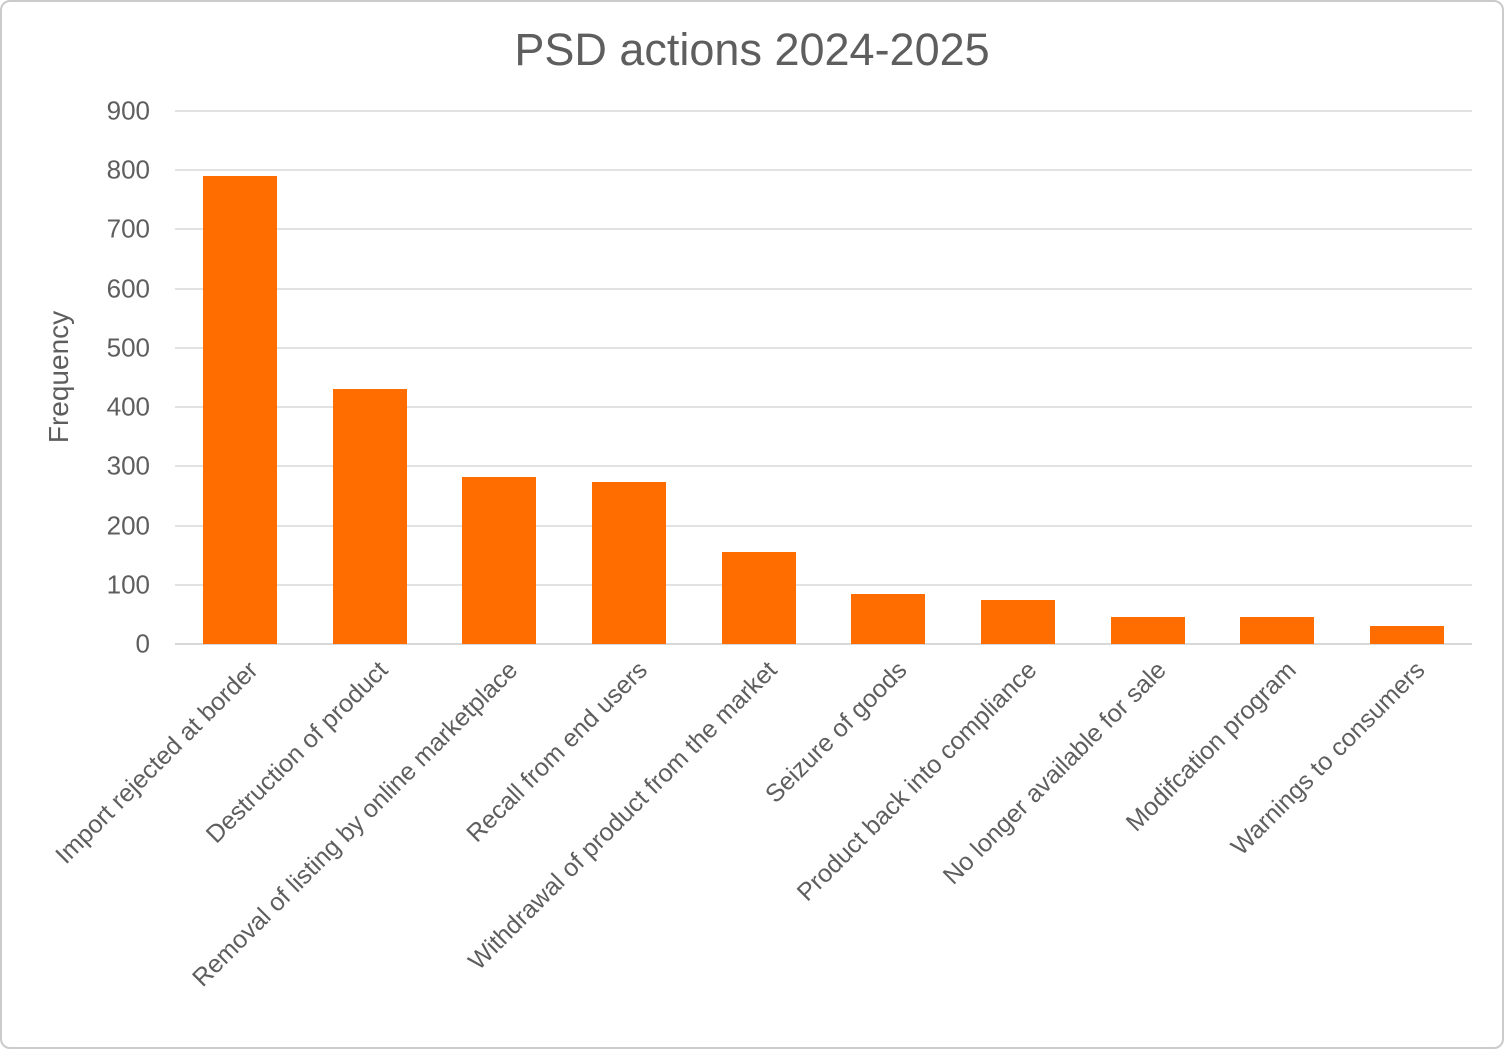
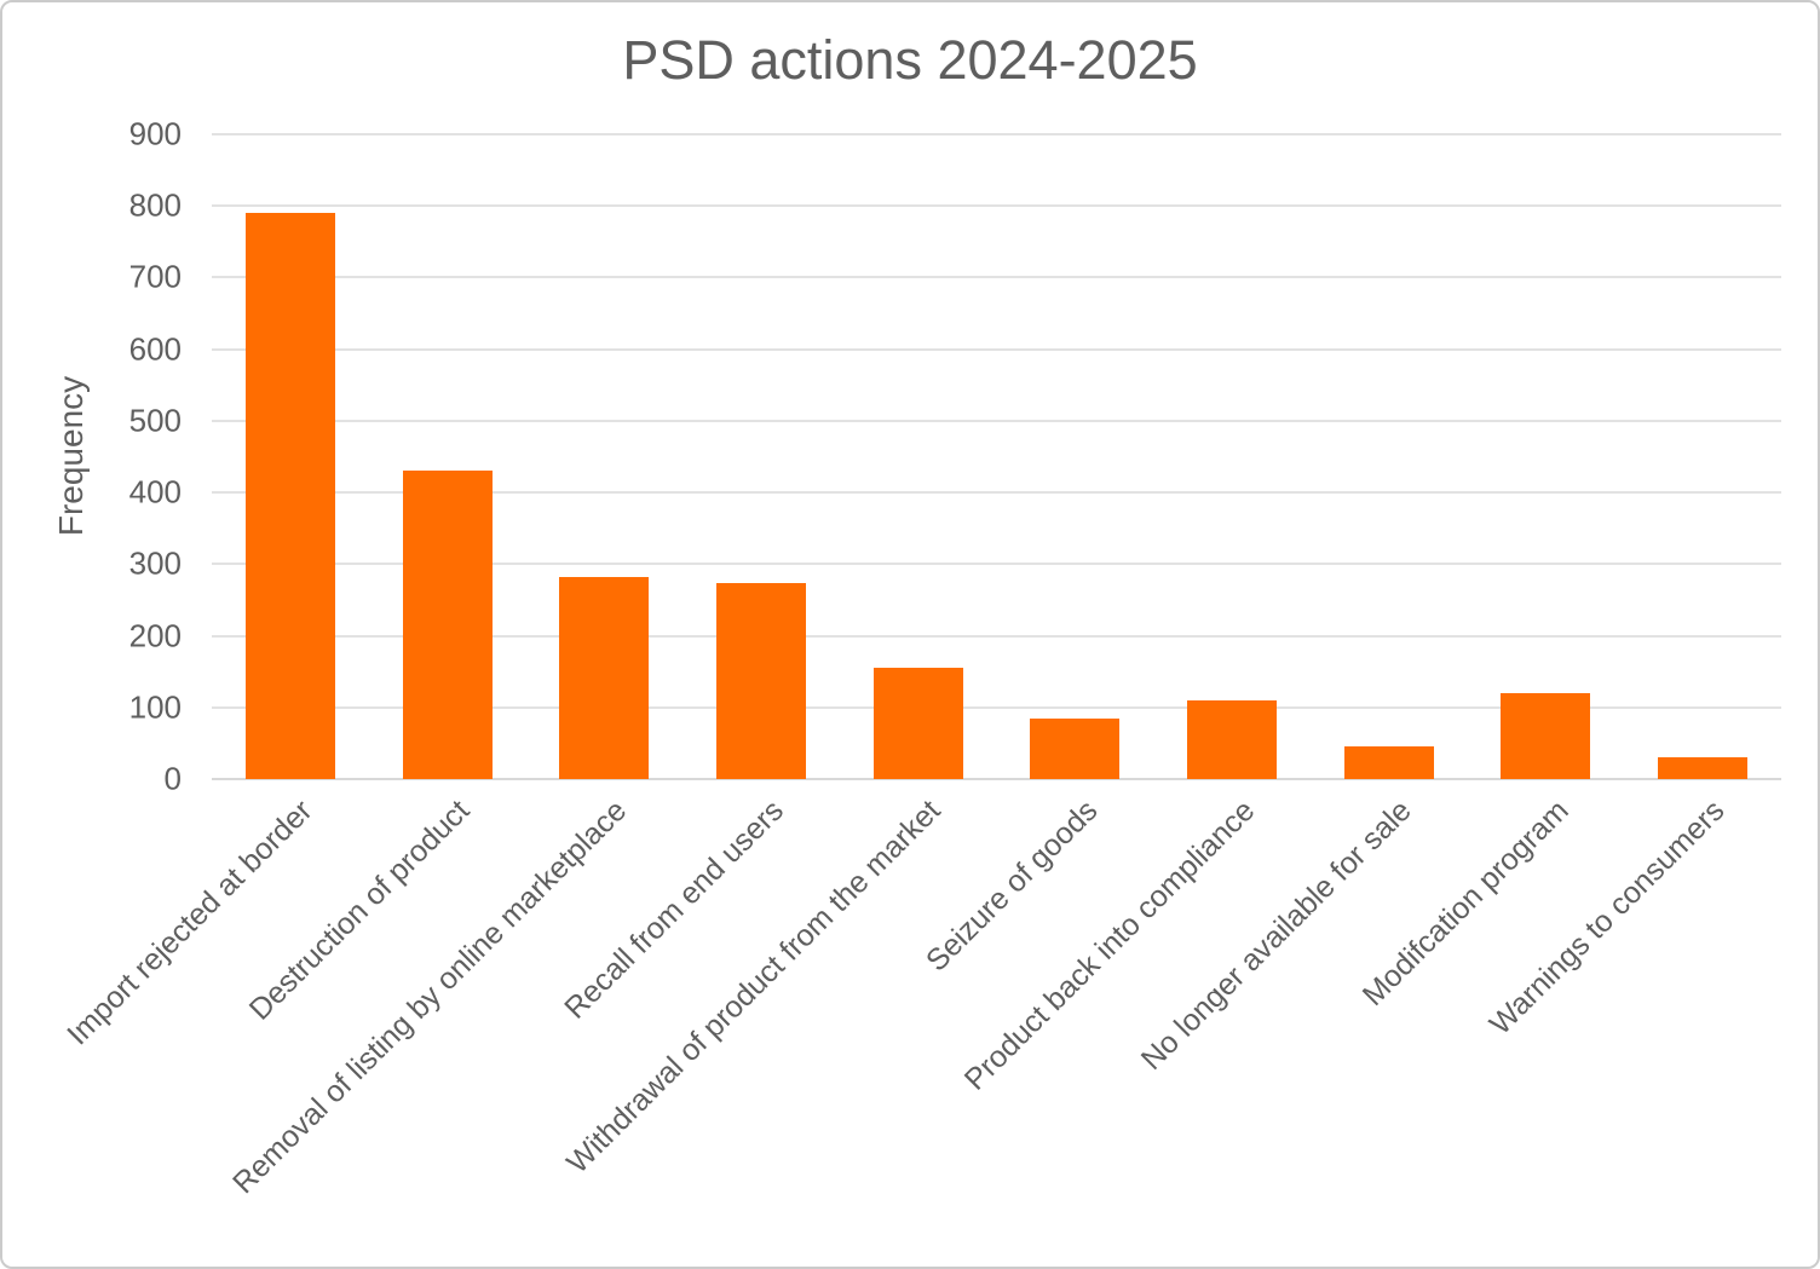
Product back into compliance: 80 -> 110
Modifcation program: 40 -> 120
